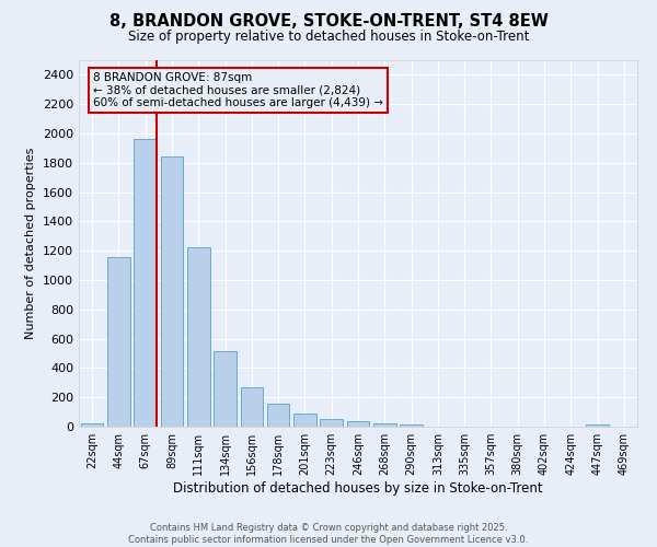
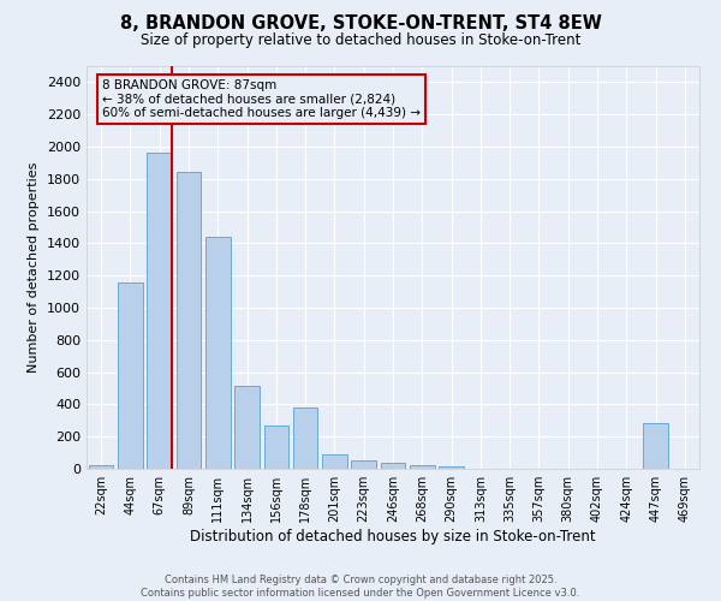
111sqm: 1220 -> 1440
178sqm: 160 -> 380
447sqm: 10 -> 280
